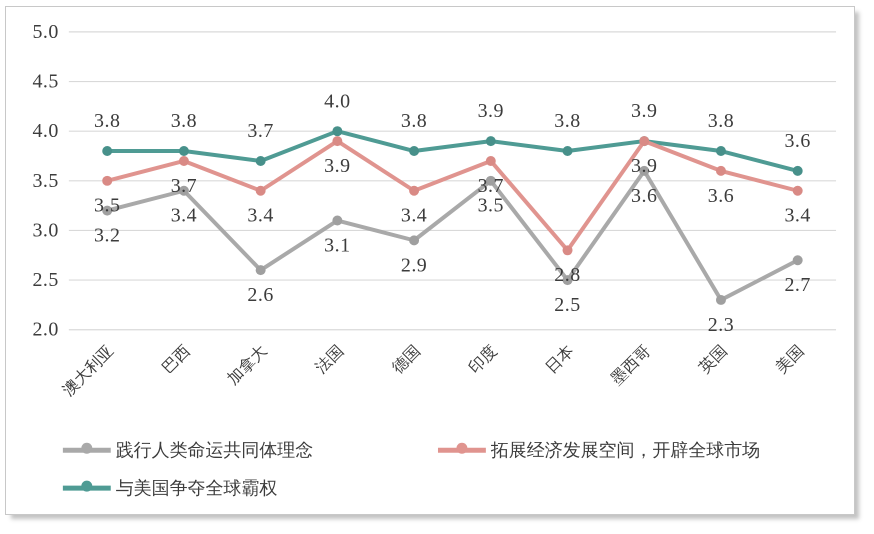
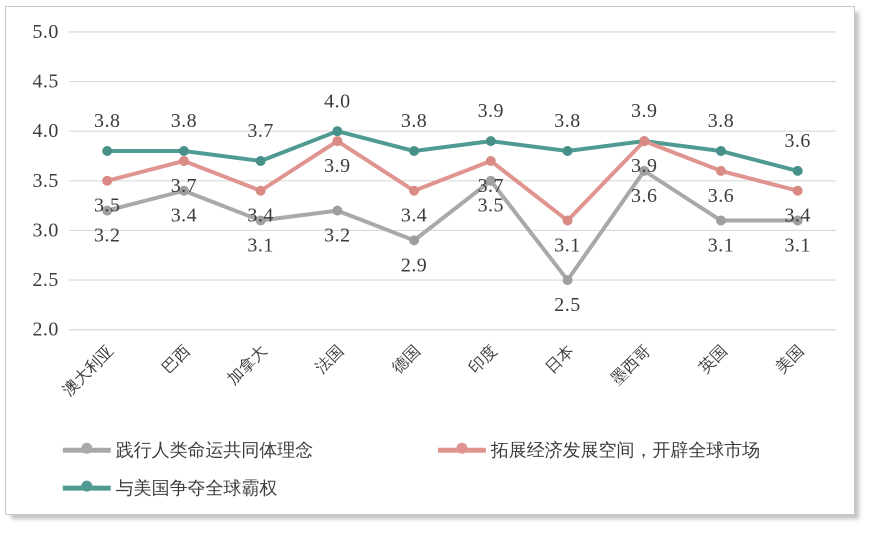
践行人类命运共同体理念/加拿大: 2.6 -> 3.1
践行人类命运共同体理念/法国: 3.1 -> 3.2
拓展经济发展空间，开辟全球市场/日本: 2.8 -> 3.1
践行人类命运共同体理念/英国: 2.3 -> 3.1
践行人类命运共同体理念/美国: 2.7 -> 3.1
